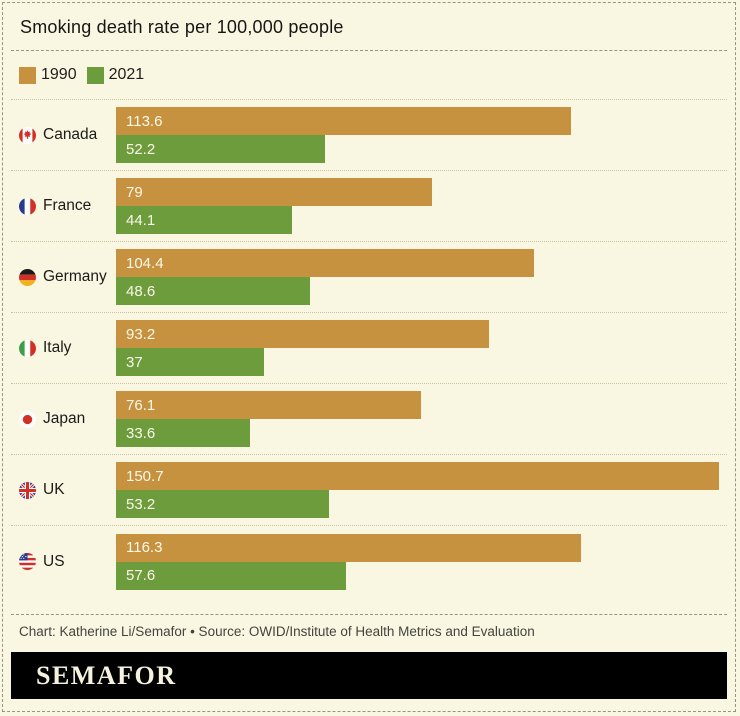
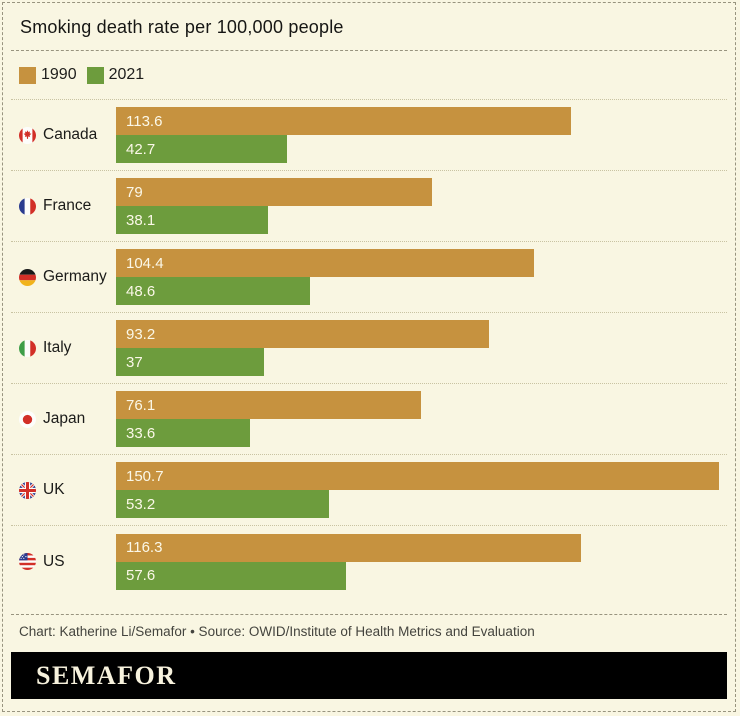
2021/Canada: 52.2 -> 42.7
2021/France: 44.1 -> 38.1
